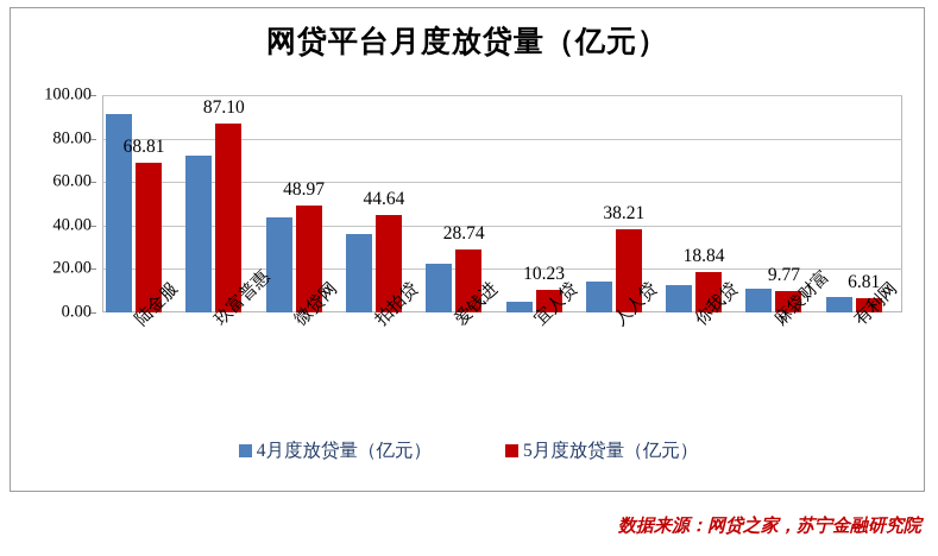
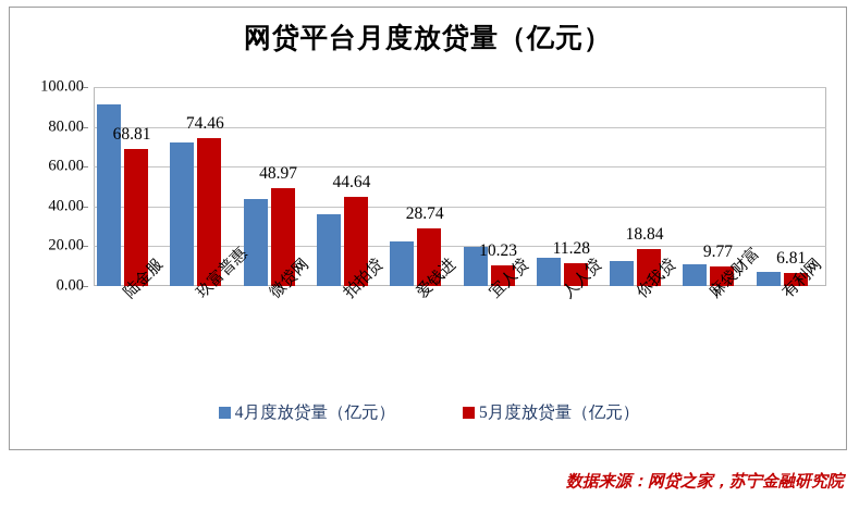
5月度放贷量（亿元）/玖富普惠: 87.10 -> 74.46
4月度放贷量（亿元）/宜人贷: 5 -> 20
5月度放贷量（亿元）/人人贷: 38.21 -> 11.28
